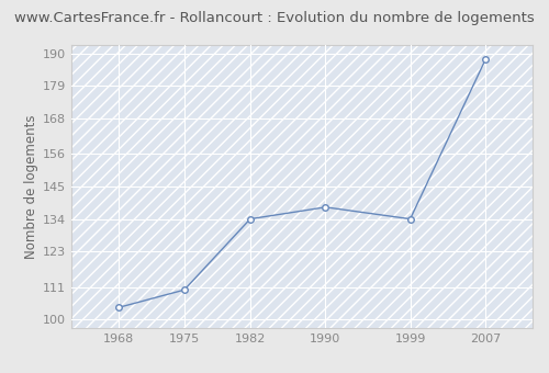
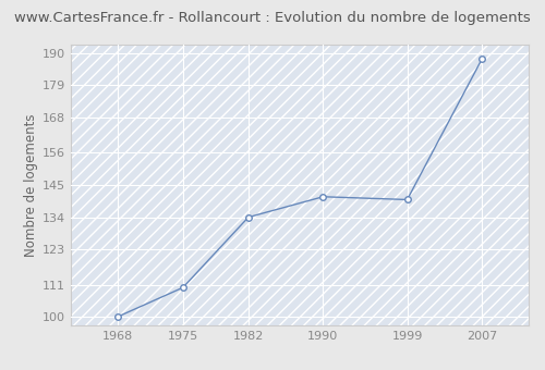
1968: 104 -> 100
1990: 138 -> 141
1999: 134 -> 140
